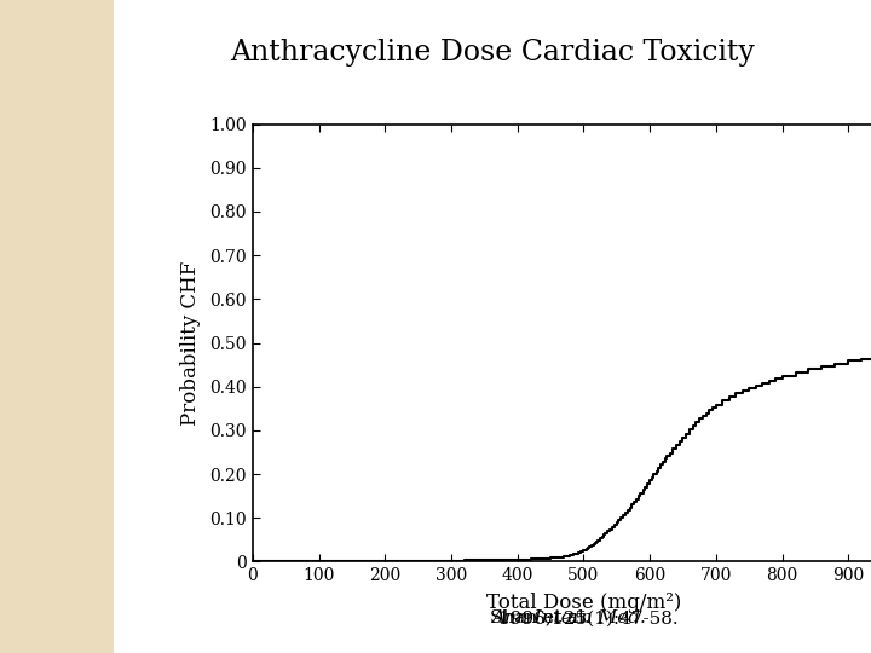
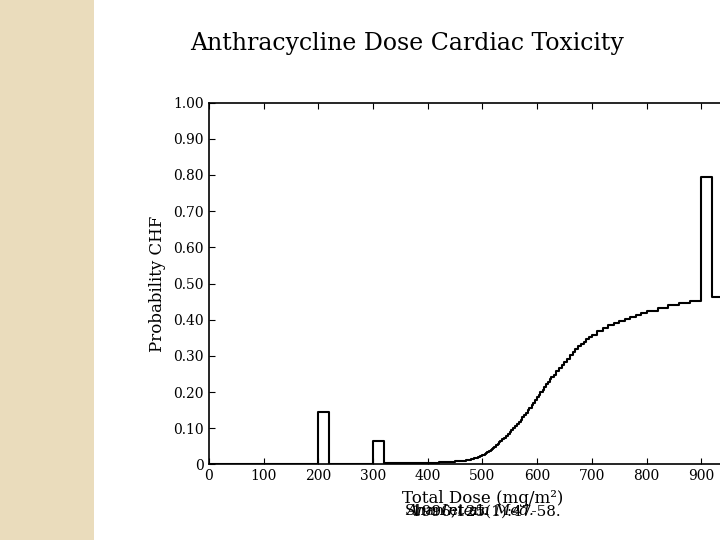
200: 0.001 -> 0.145
300: 0.002 -> 0.065
900: 0.459 -> 0.795
